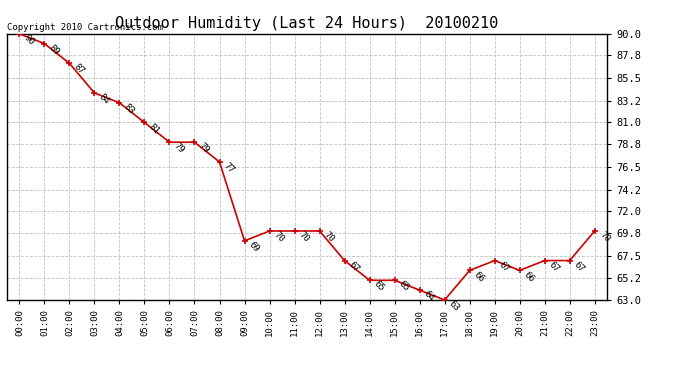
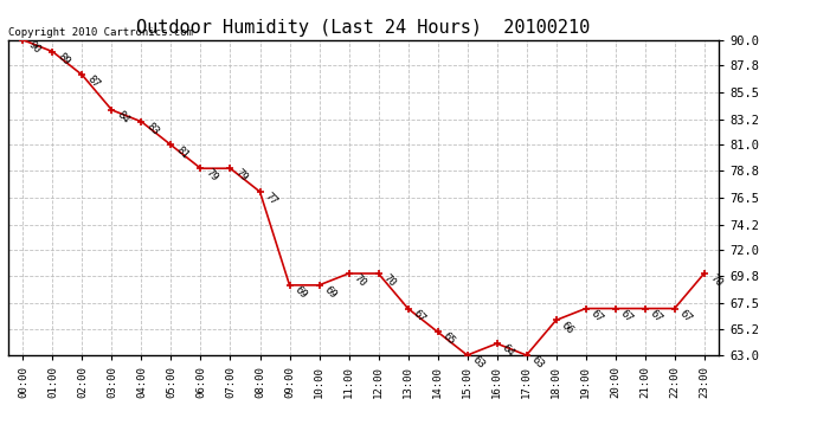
10:00: 70 -> 69
15:00: 65 -> 63
20:00: 66 -> 67
